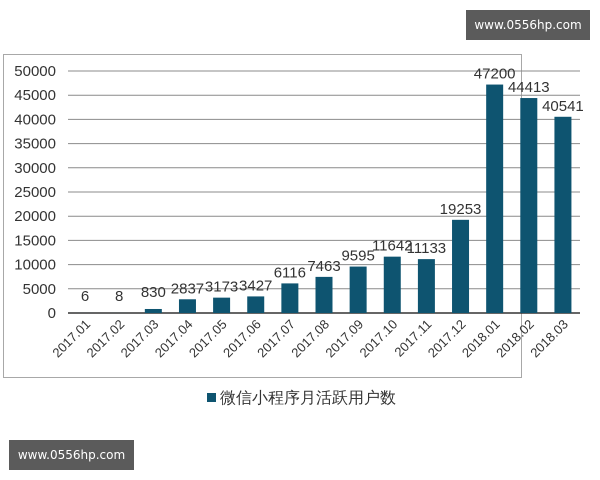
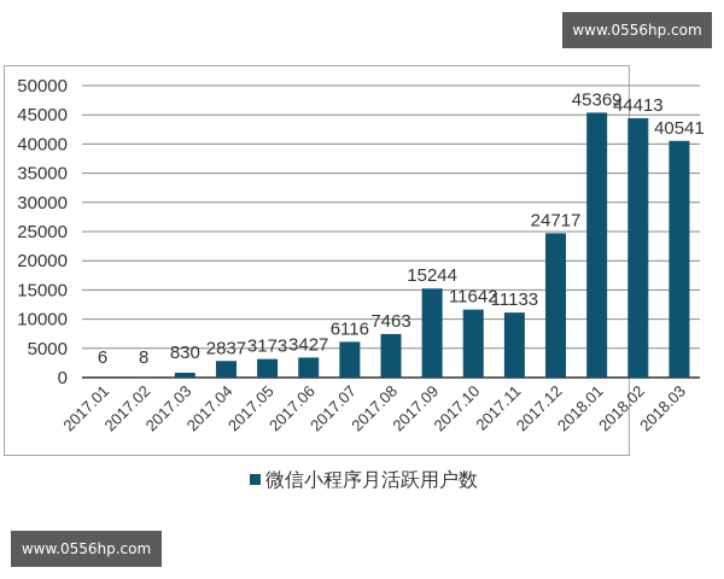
2017.09: 9595 -> 15244
2017.12: 19253 -> 24717
2018.01: 47200 -> 45369
